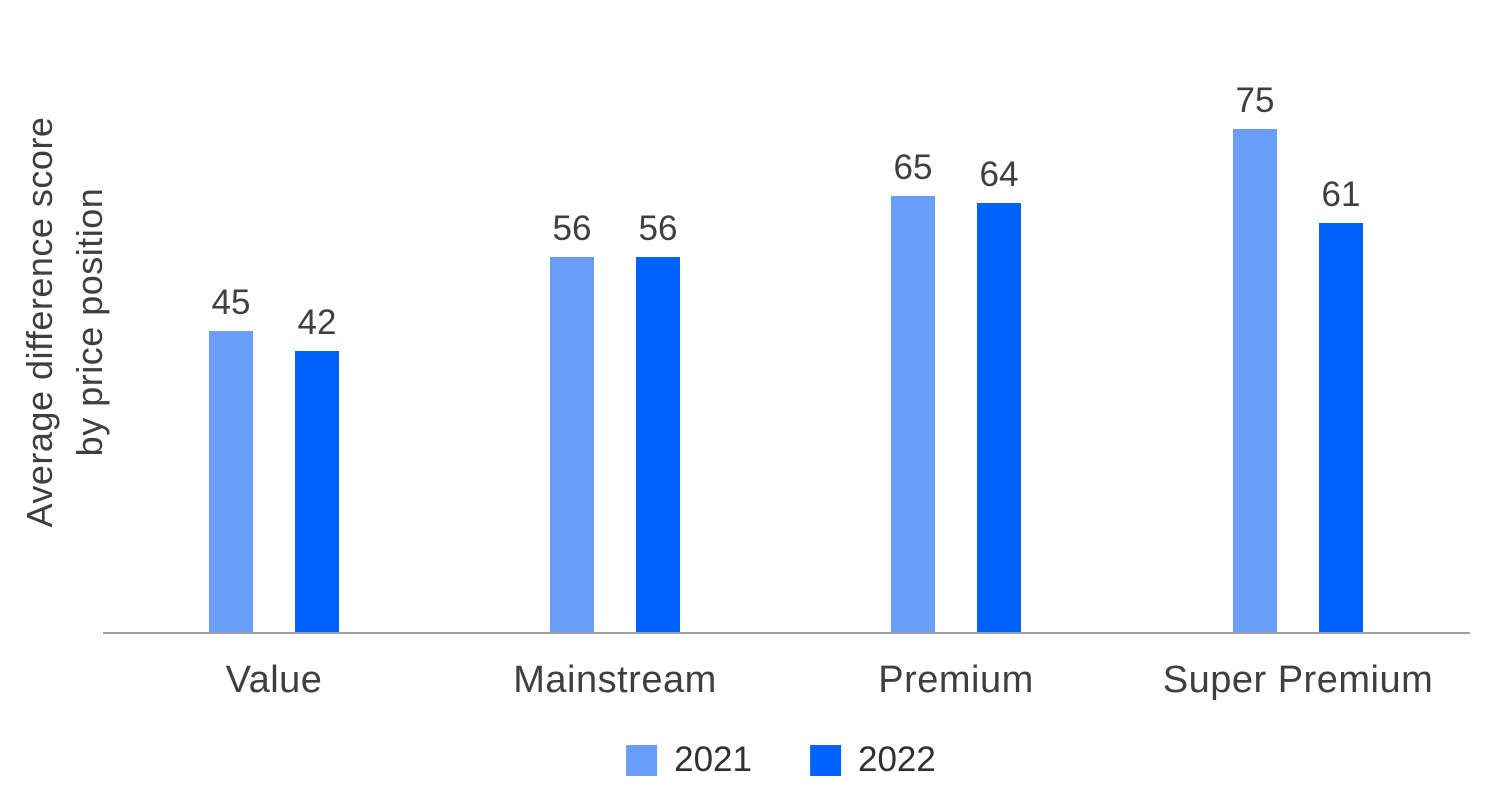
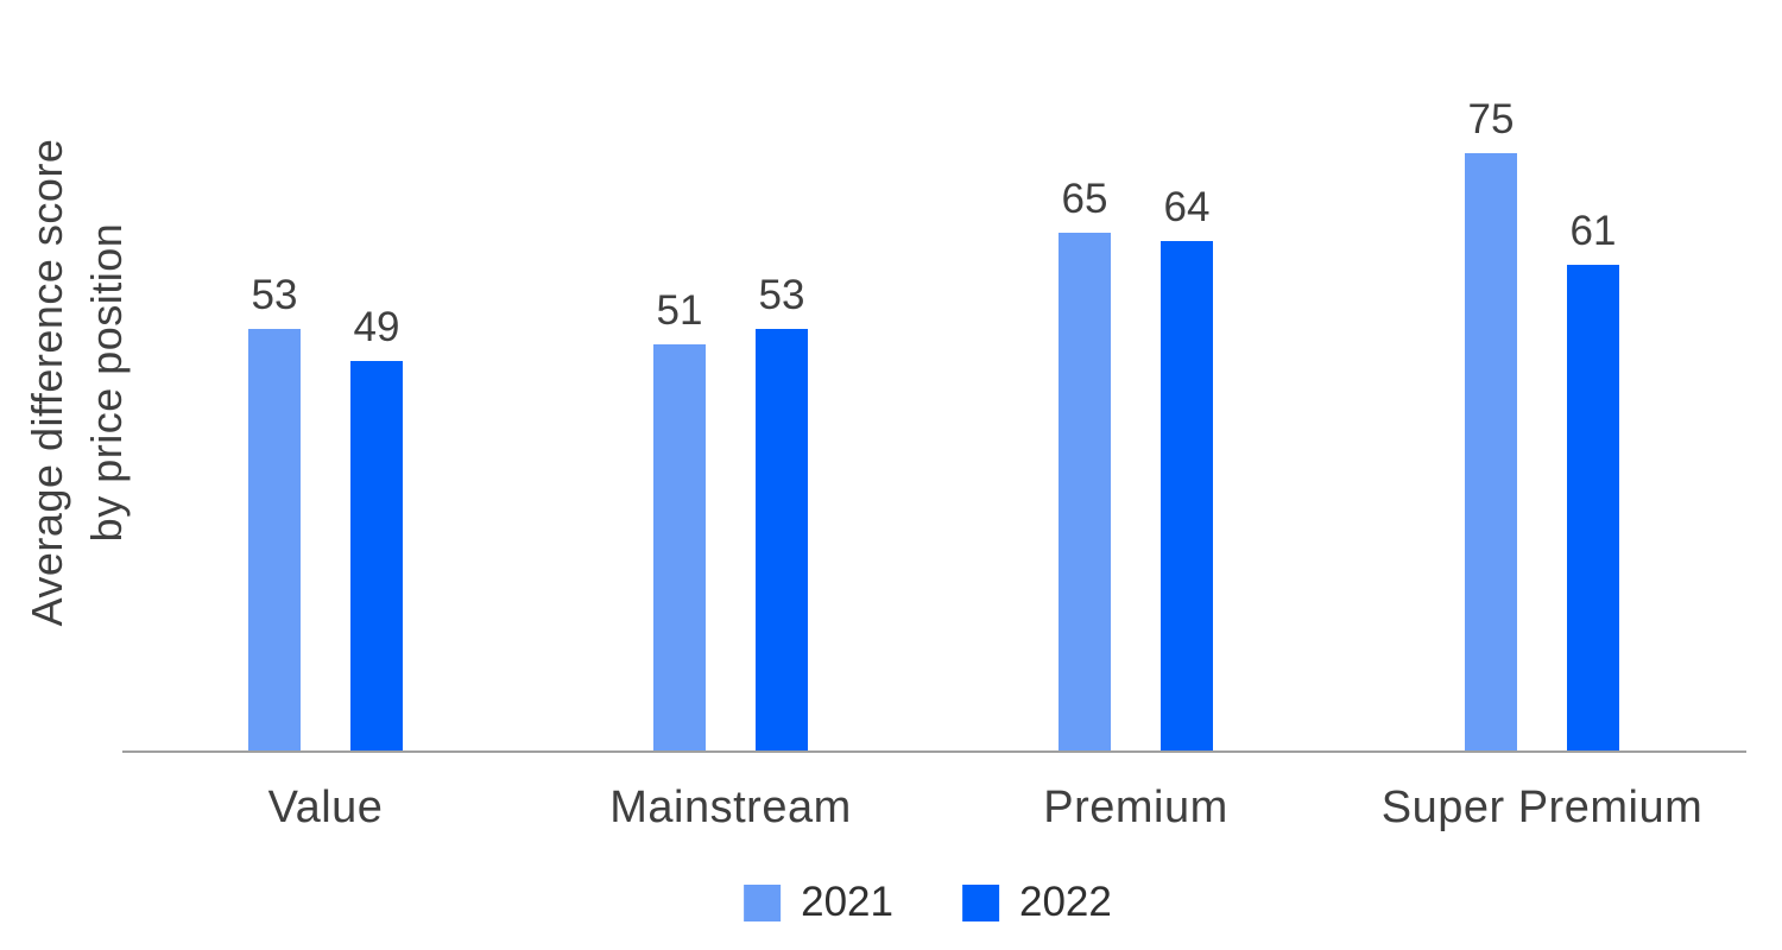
2021/Value: 45 -> 53
2022/Value: 42 -> 49
2021/Mainstream: 56 -> 51
2022/Mainstream: 56 -> 53
